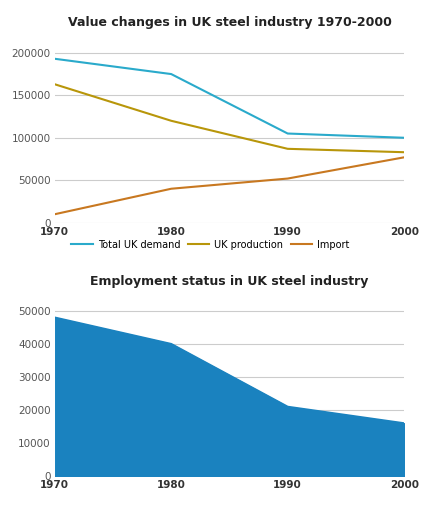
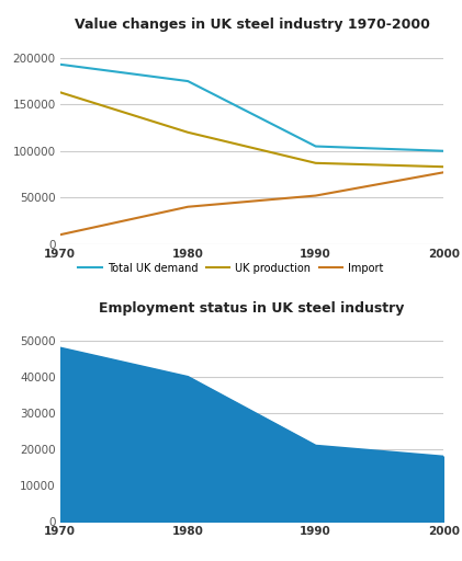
Employment status in UK steel industry/2000: 16000 -> 18000
